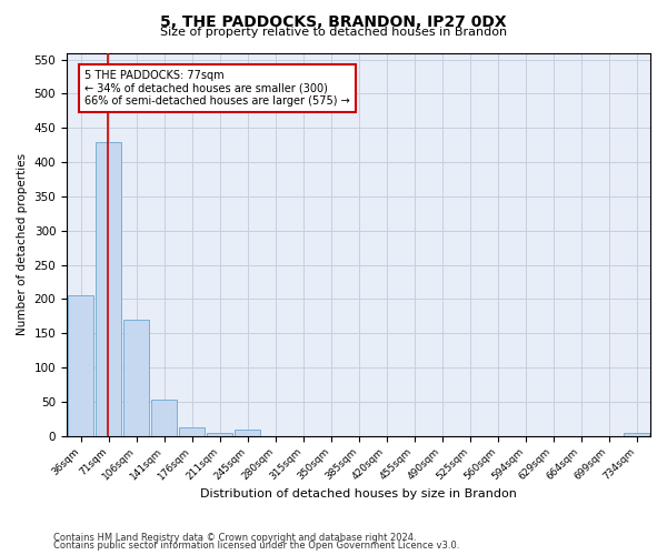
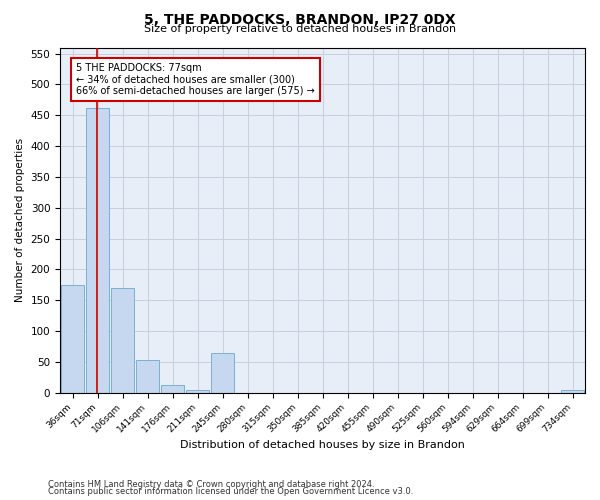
36sqm: 205 -> 174
71sqm: 430 -> 462
245sqm: 9 -> 64
